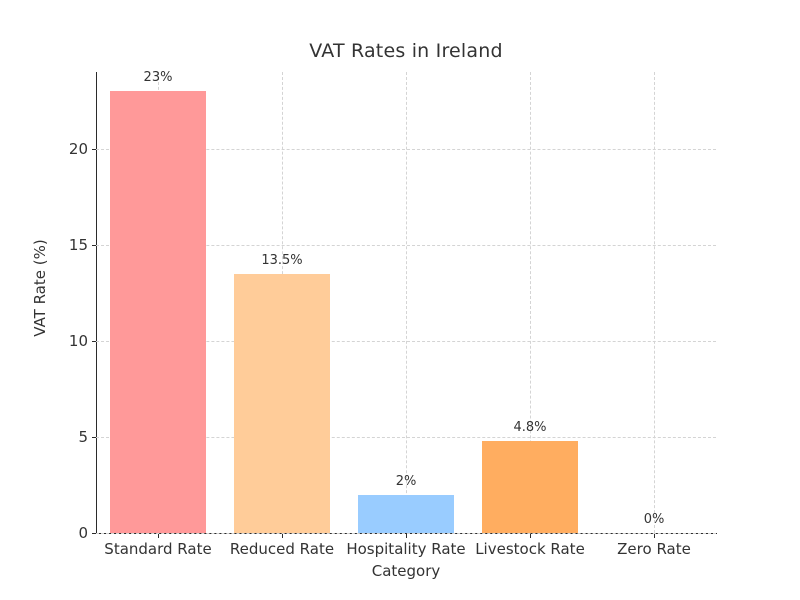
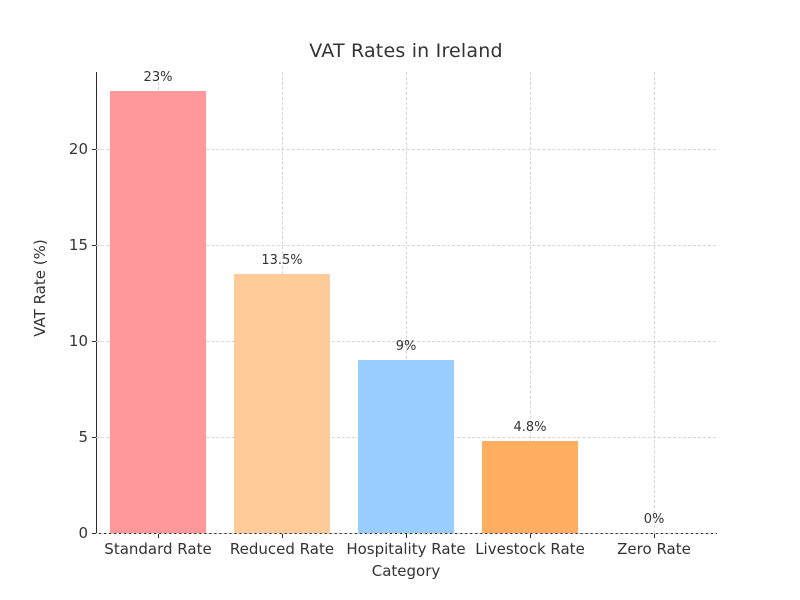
Hospitality Rate: 2% -> 9%
